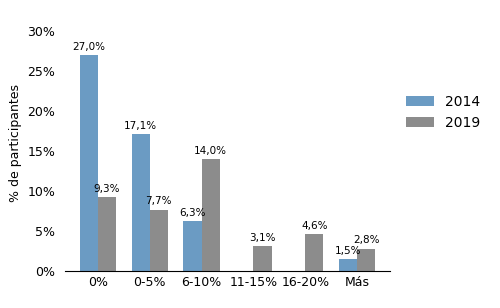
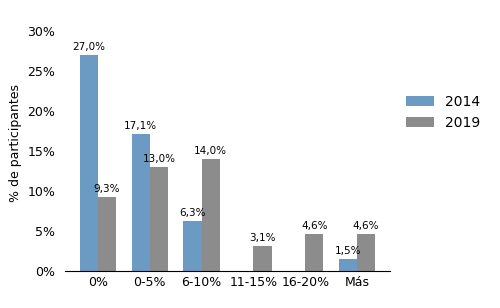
2019/0-5%: 7,7% -> 13,0%
2019/Más: 2,8% -> 4,6%
